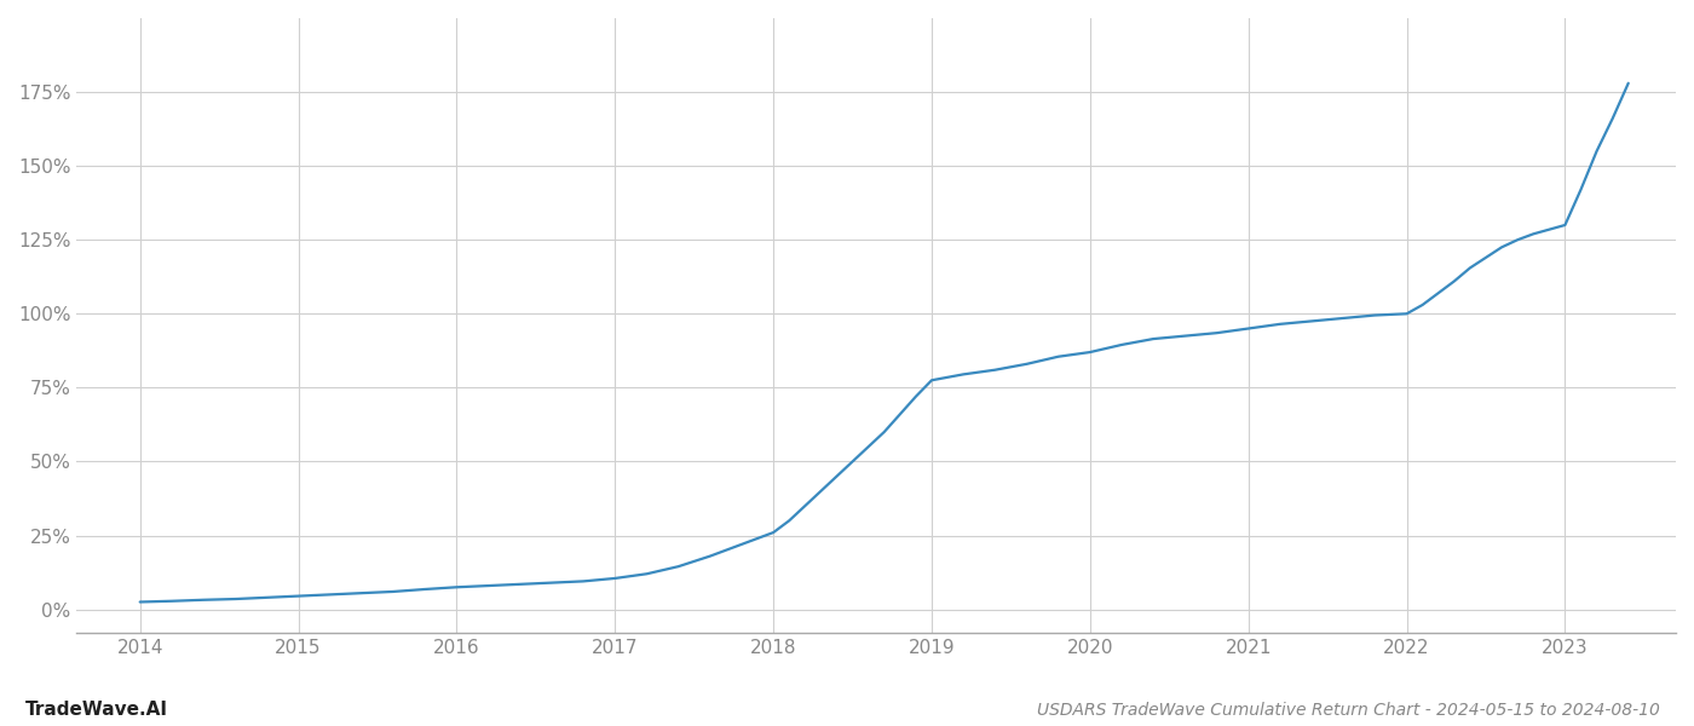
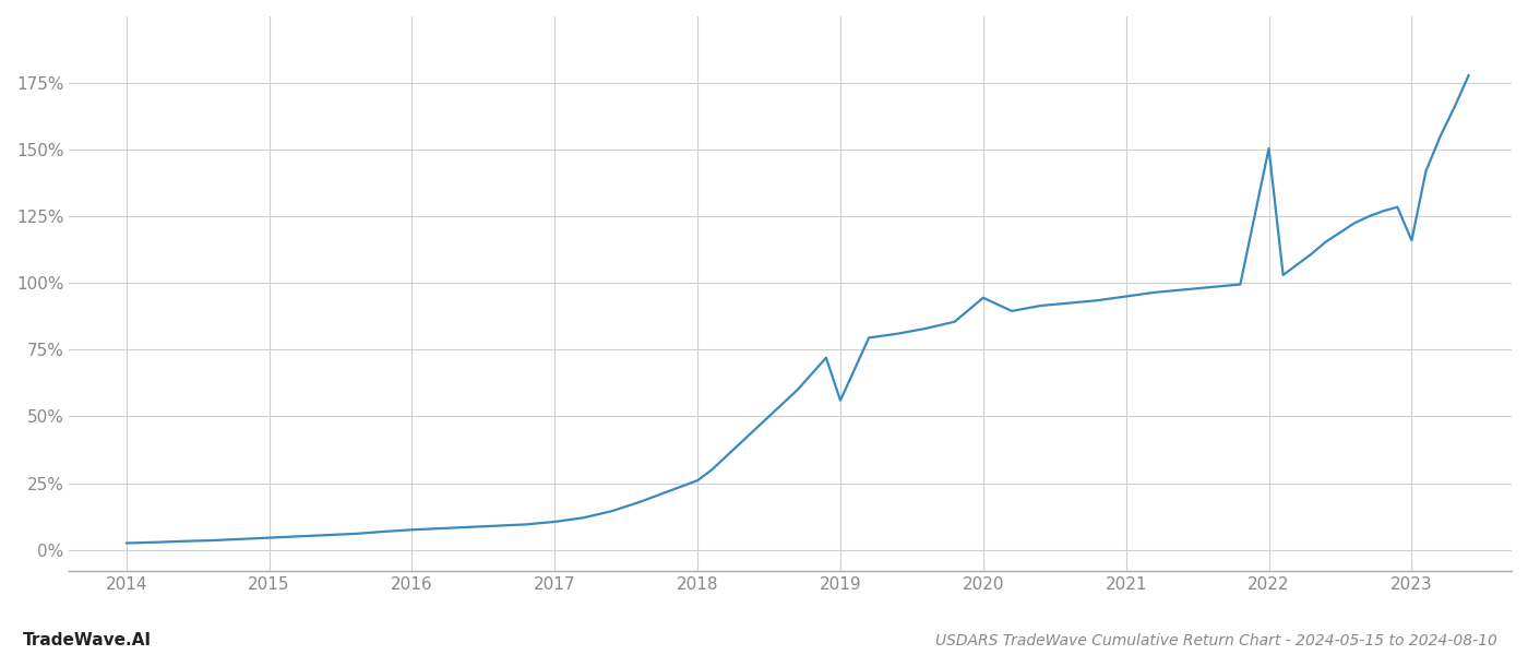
2019: 77.5% -> 56.0%
2020: 87.0% -> 94.5%
2022: 100.0% -> 150.5%
2023: 130.0% -> 116.0%
